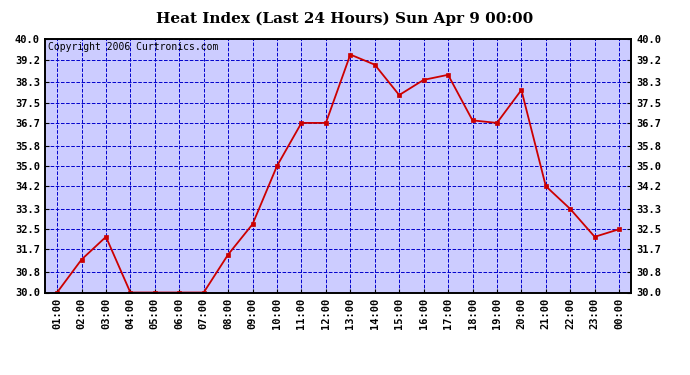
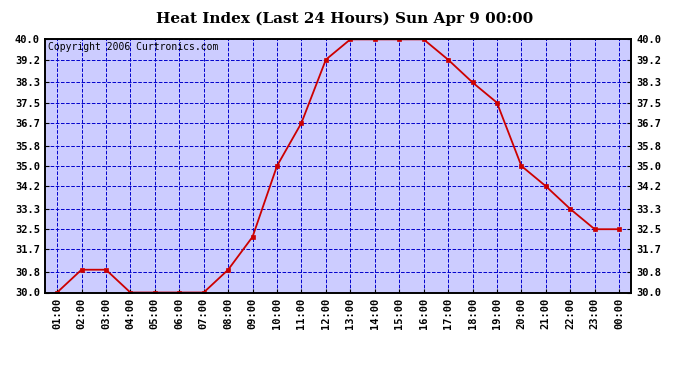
02:00: 31.3 -> 30.9
03:00: 32.2 -> 30.9
08:00: 31.5 -> 30.9
09:00: 32.7 -> 32.2
12:00: 36.7 -> 39.2
13:00: 39.4 -> 40.0
14:00: 39.0 -> 40.0
15:00: 37.8 -> 40.0
16:00: 38.4 -> 40.0
17:00: 38.6 -> 39.2
18:00: 36.8 -> 38.3
19:00: 36.7 -> 37.5
20:00: 38.0 -> 35.0
23:00: 32.2 -> 32.5
